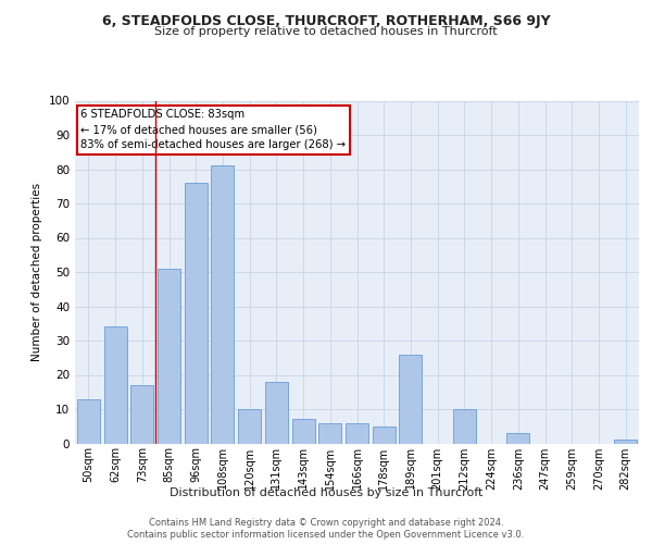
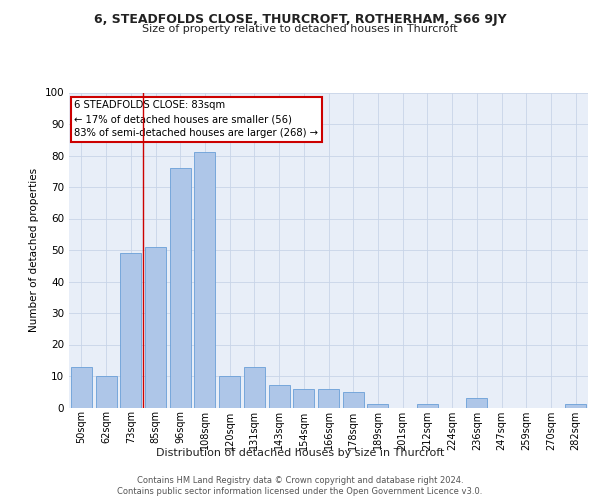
62sqm: 34 -> 10
73sqm: 17 -> 49
131sqm: 18 -> 13
189sqm: 26 -> 1
212sqm: 10 -> 1
